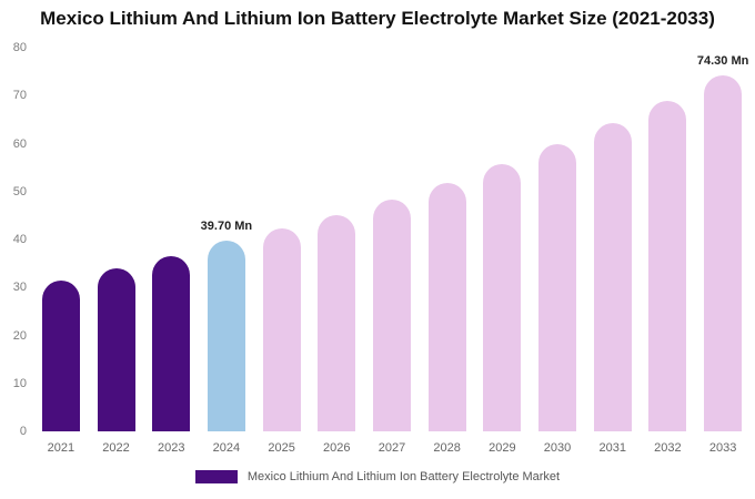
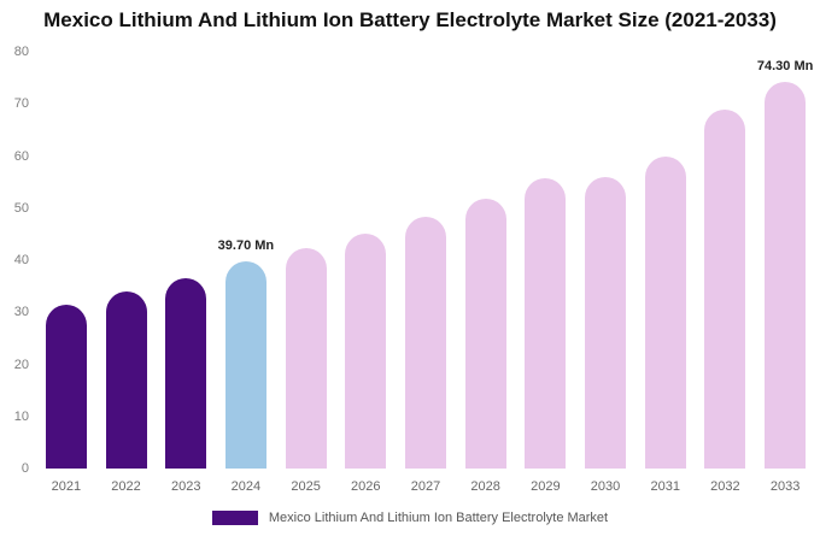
2030: 60 -> 56
2031: 64 -> 60
